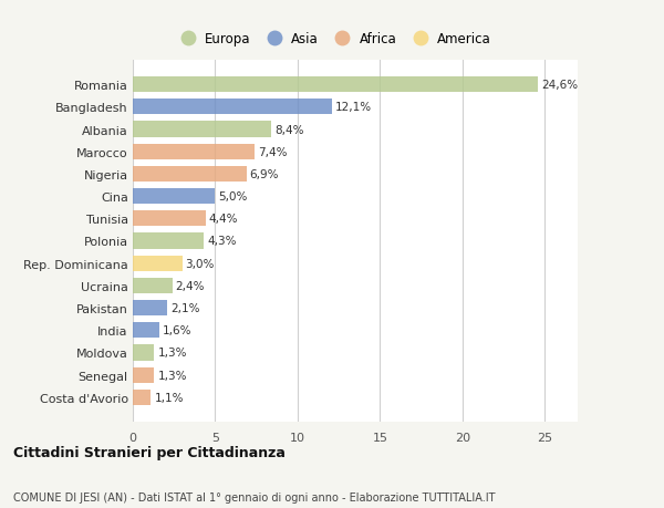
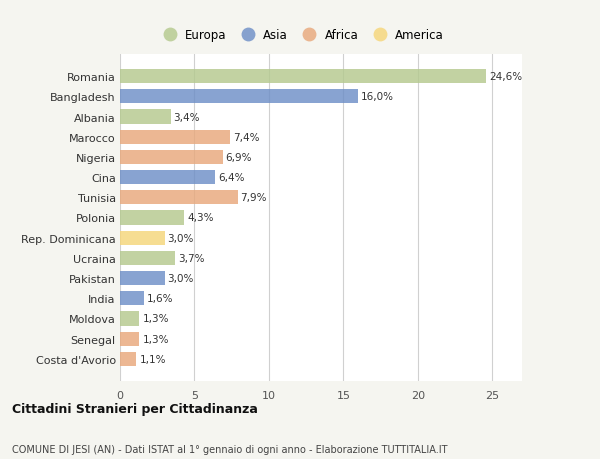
Bangladesh: 12,1% -> 16,0%
Albania: 8,4% -> 3,4%
Cina: 5,0% -> 6,4%
Tunisia: 4,4% -> 7,9%
Ucraina: 2,4% -> 3,7%
Pakistan: 2,1% -> 3,0%
